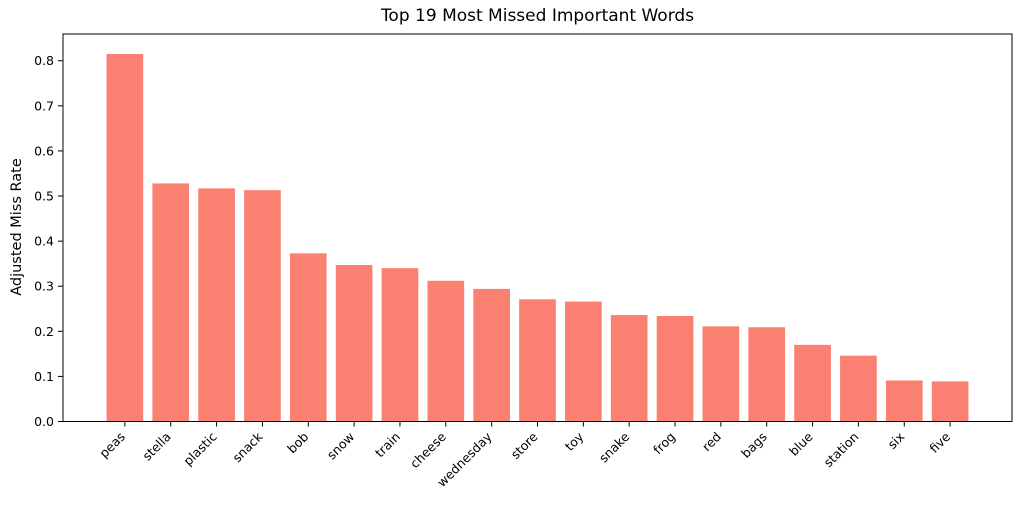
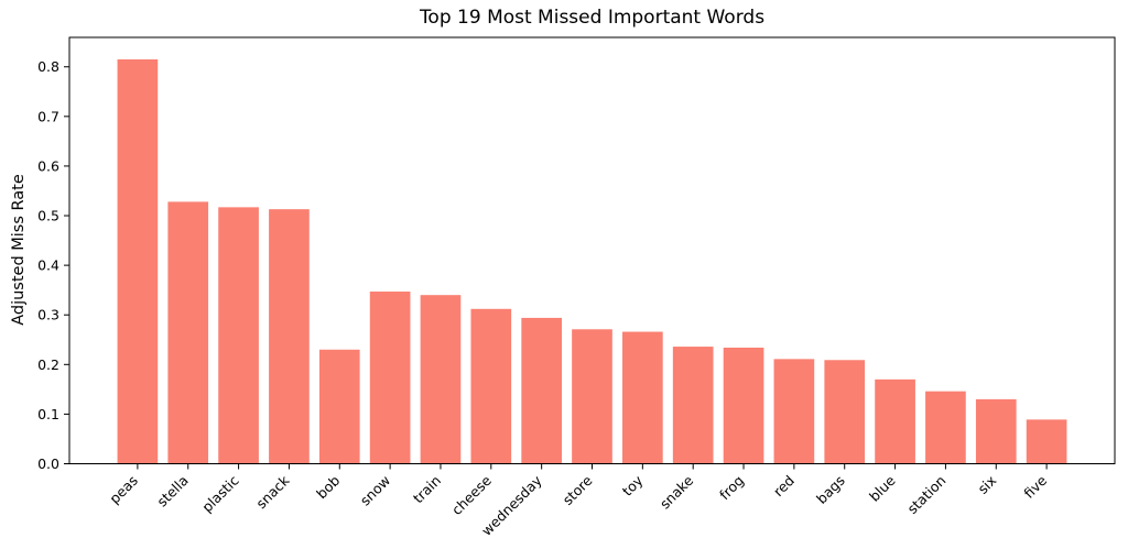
bob: 0.37 -> 0.23
six: 0.09 -> 0.13
